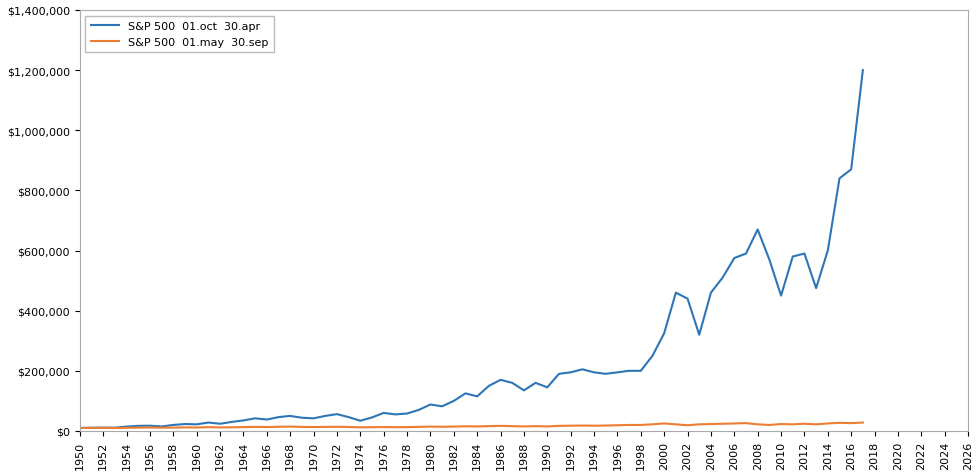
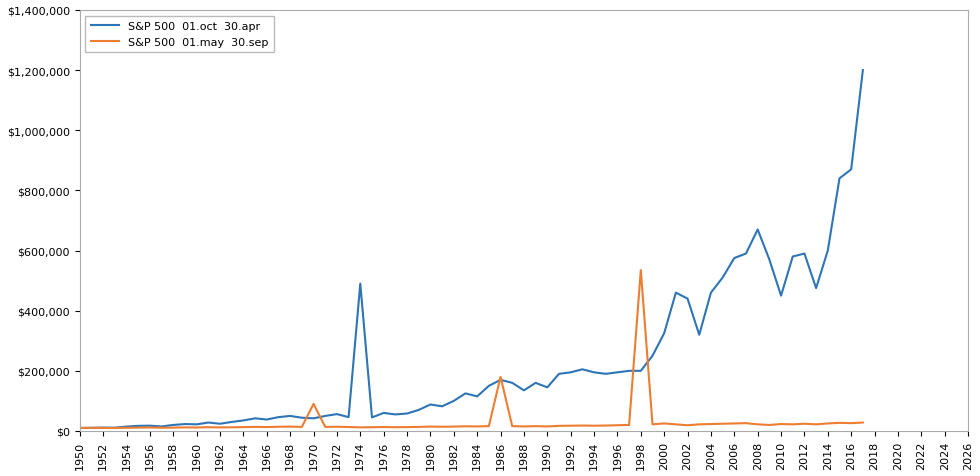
S&P 500 01.may 30.sep/1970: $13,000 -> $90,000
S&P 500 01.oct 30.apr/1974: $34,000 -> $490,000
S&P 500 01.may 30.sep/1986: $17,000 -> $180,000
S&P 500 01.may 30.sep/1998: $20,000 -> $535,000
